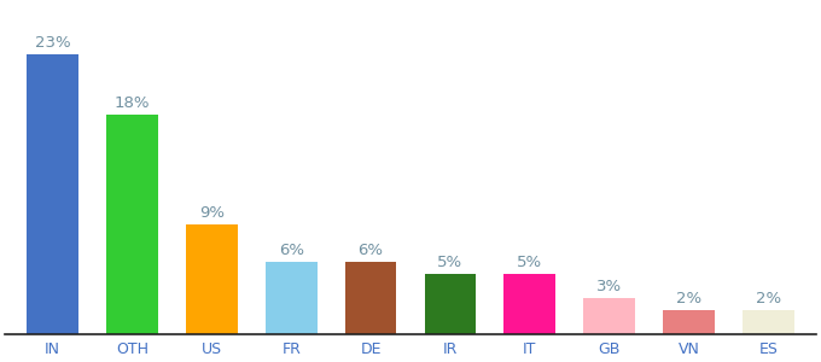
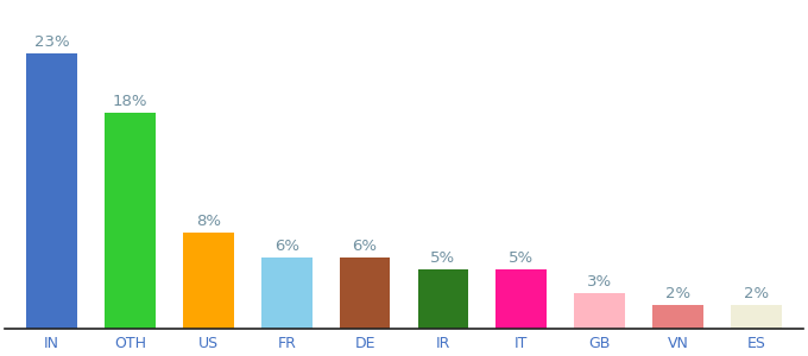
US: 9% -> 8%
